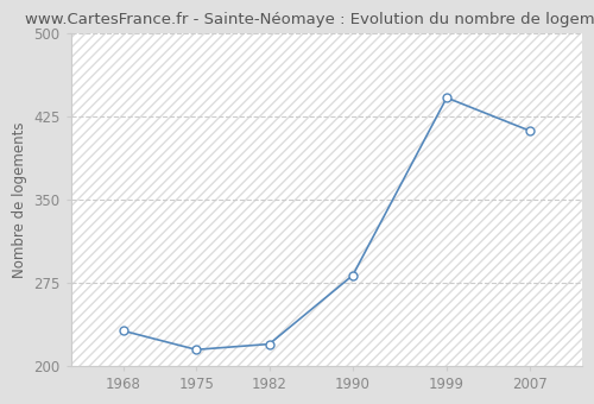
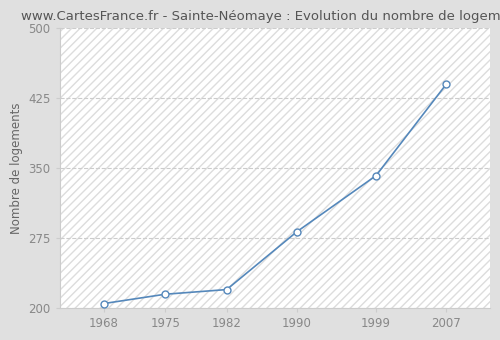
1968: 232 -> 205
1999: 442 -> 342
2007: 412 -> 440
